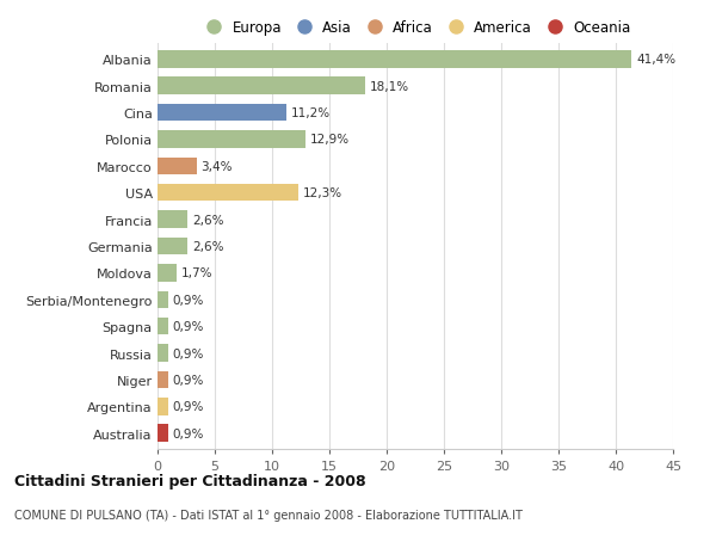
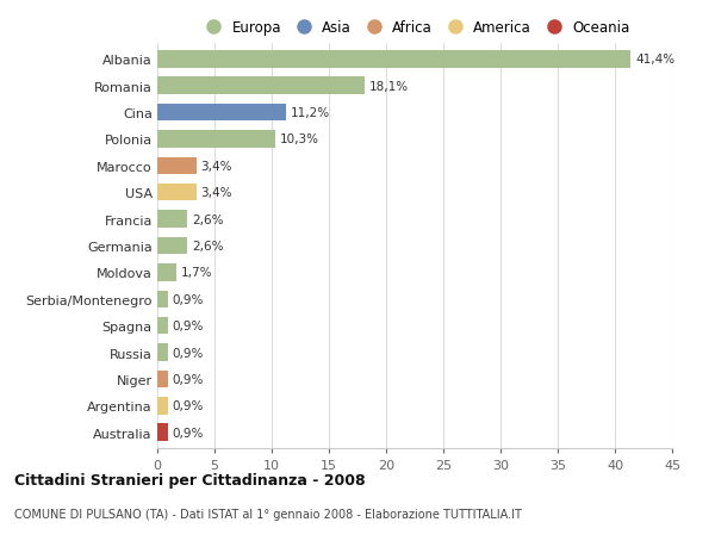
Polonia: 12,9% -> 10,3%
USA: 12,3% -> 3,4%
